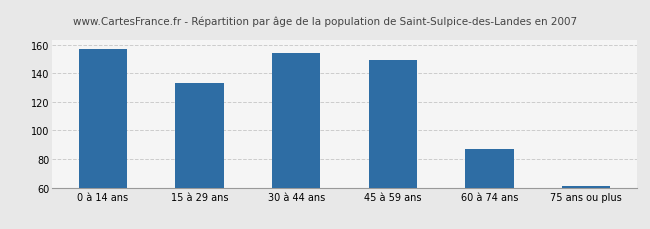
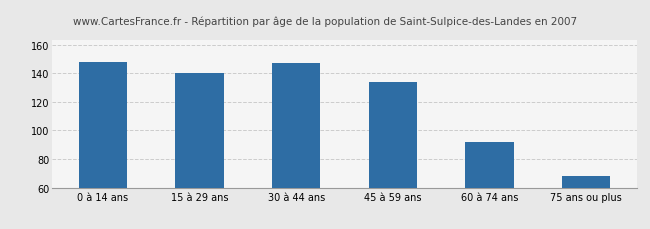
0 à 14 ans: 157 -> 148
15 à 29 ans: 133 -> 140
30 à 44 ans: 154 -> 147
45 à 59 ans: 149 -> 134
60 à 74 ans: 87 -> 92
75 ans ou plus: 61 -> 68
